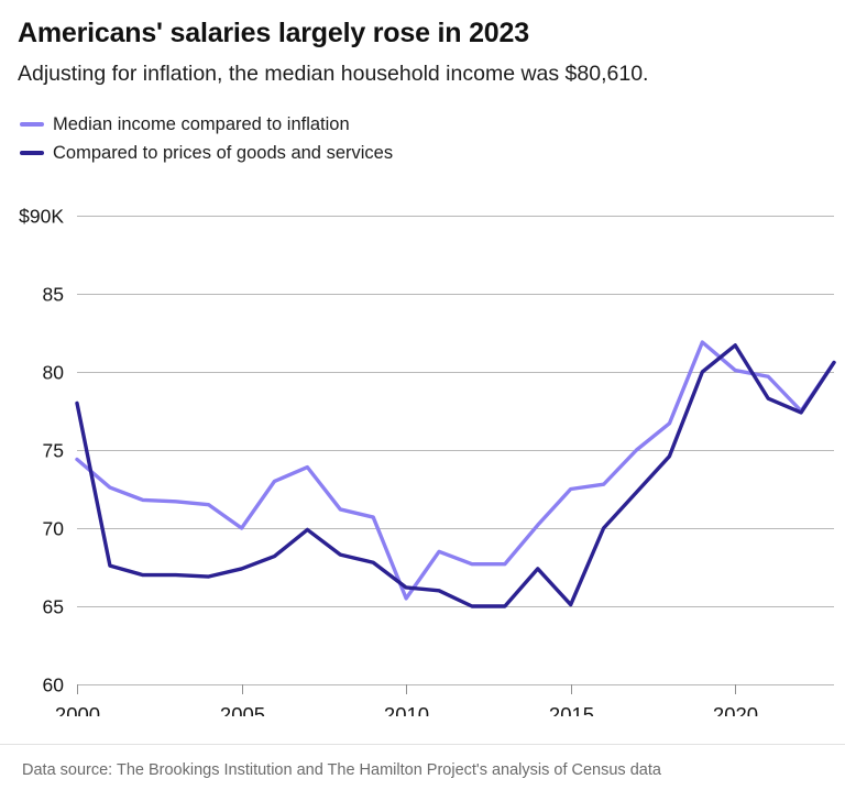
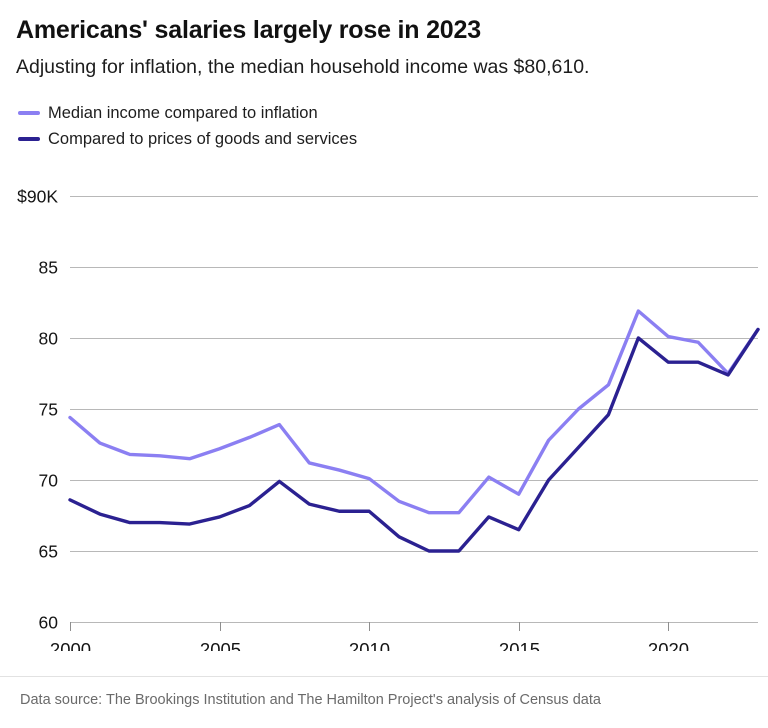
Compared to prices of goods and services/2000: $78.0K -> $68.6K
Median income compared to inflation/2005: $70.0K -> $72.2K
Median income compared to inflation/2010: $65.5K -> $70.1K
Compared to prices of goods and services/2010: $66.2K -> $67.8K
Median income compared to inflation/2015: $72.5K -> $69.0K
Compared to prices of goods and services/2015: $65.1K -> $66.5K
Compared to prices of goods and services/2020: $81.7K -> $78.3K
